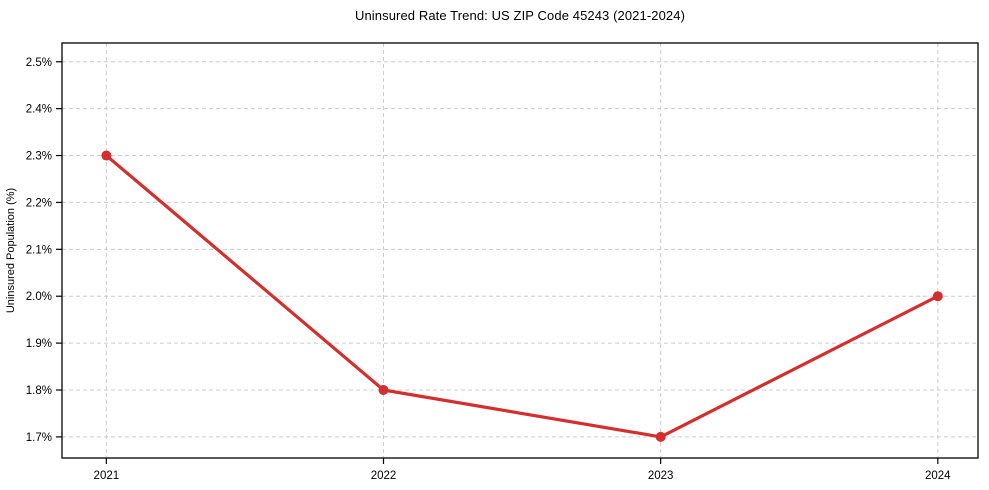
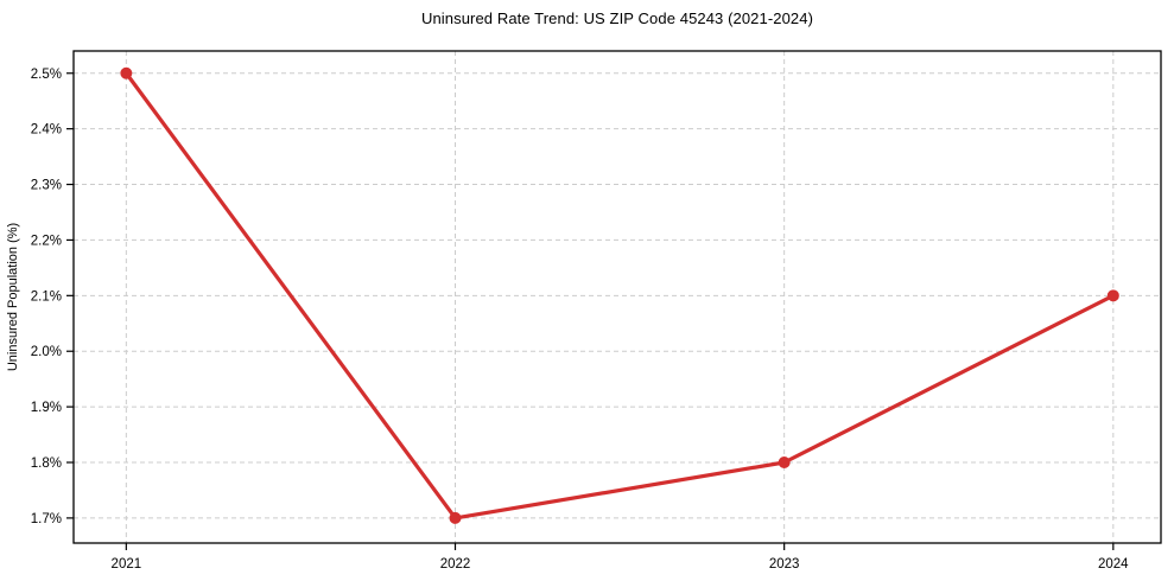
2021: 2.3% -> 2.5%
2022: 1.8% -> 1.7%
2023: 1.7% -> 1.8%
2024: 2.0% -> 2.1%
